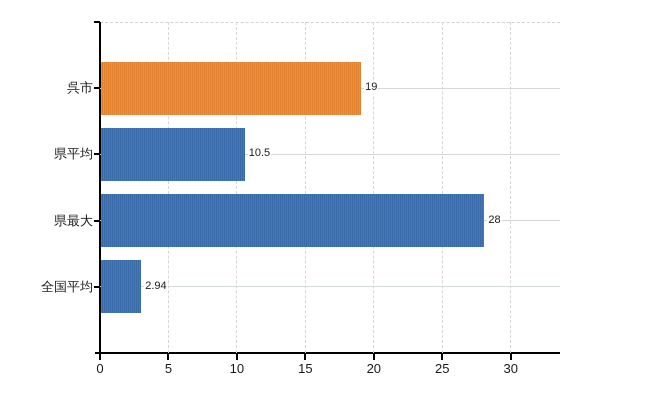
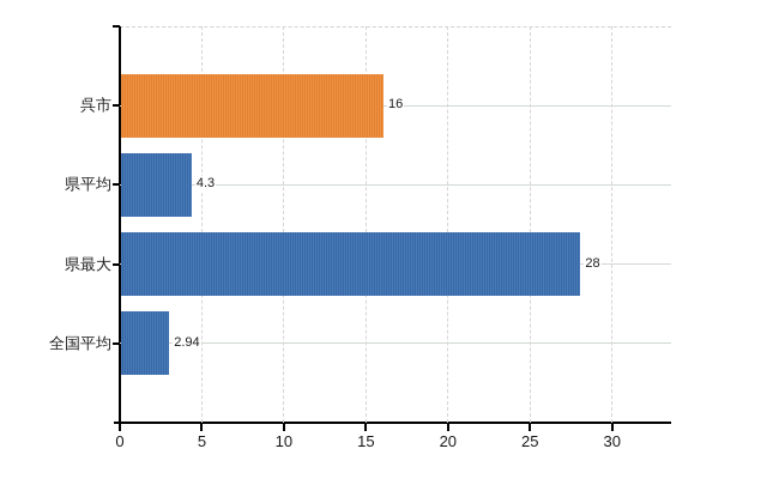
呉市: 19 -> 16
県平均: 10.5 -> 4.3
